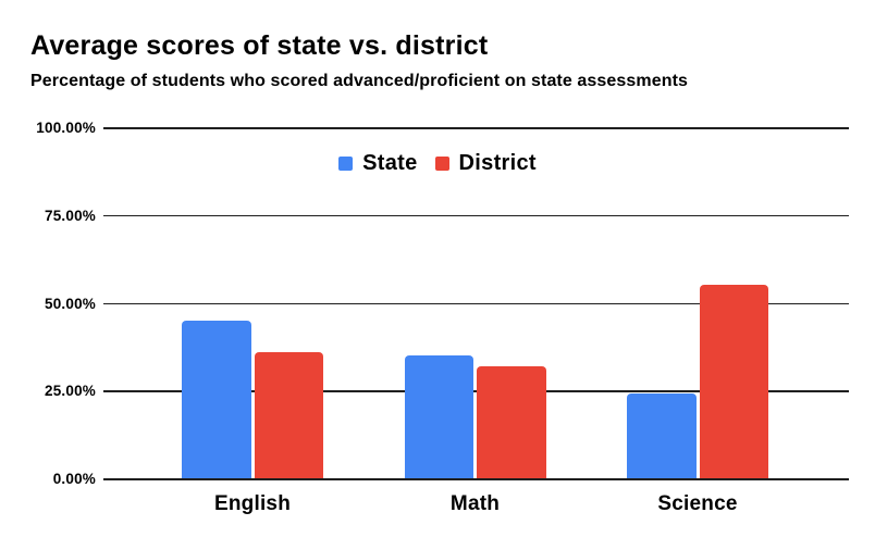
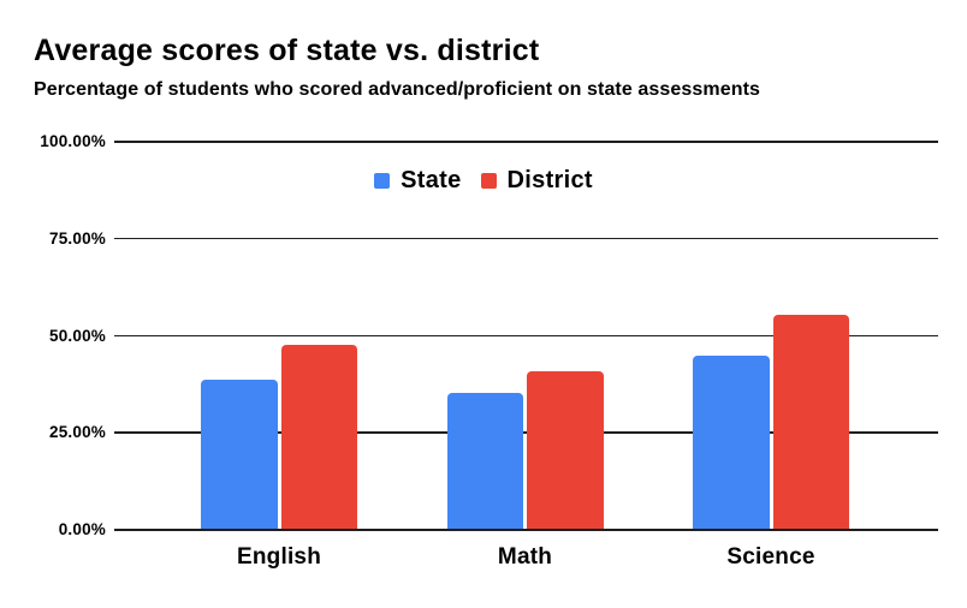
State/English: 45% -> 38%
District/English: 36% -> 48%
District/Math: 32% -> 40%
State/Science: 24% -> 44%
